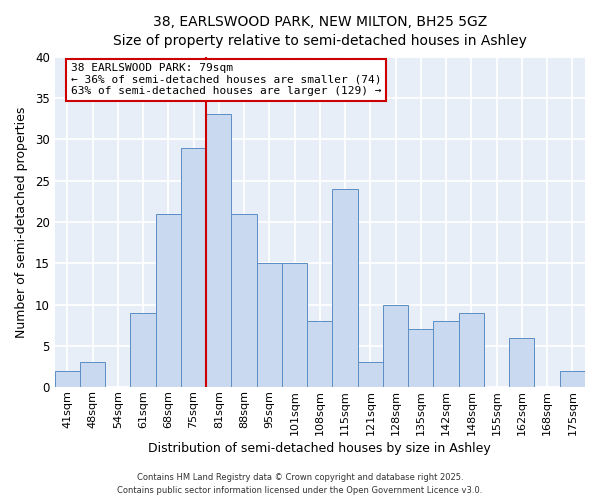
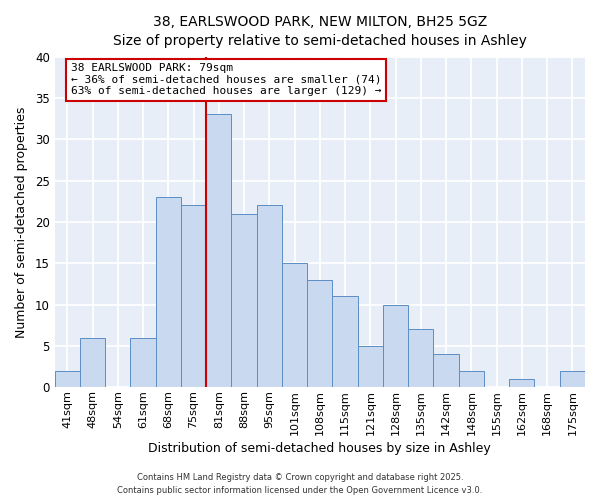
48sqm: 3 -> 6
61sqm: 9 -> 6
68sqm: 21 -> 23
75sqm: 29 -> 22
95sqm: 15 -> 22
108sqm: 8 -> 13
115sqm: 24 -> 11
121sqm: 3 -> 5
142sqm: 8 -> 4
148sqm: 9 -> 2
162sqm: 6 -> 1
